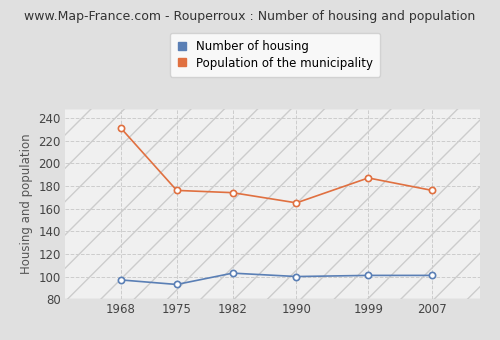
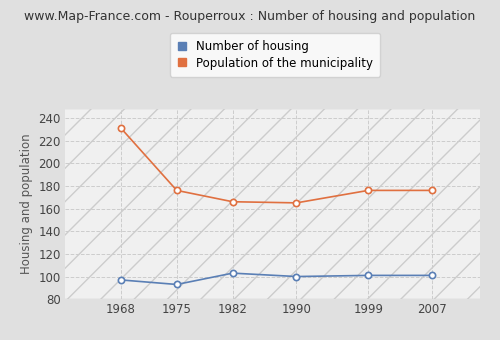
Population of the municipality/1982: 174 -> 166
Population of the municipality/1999: 187 -> 176
